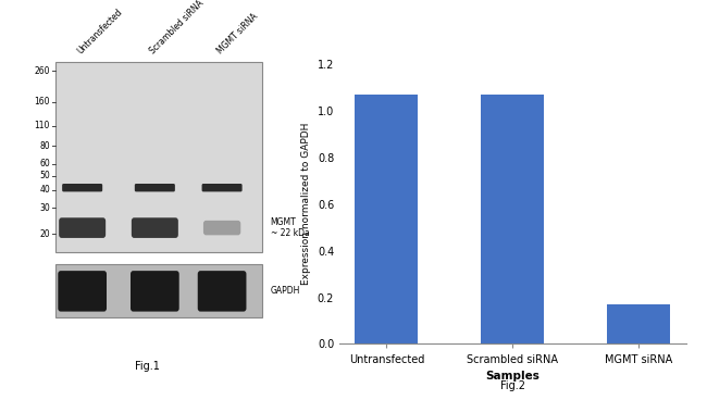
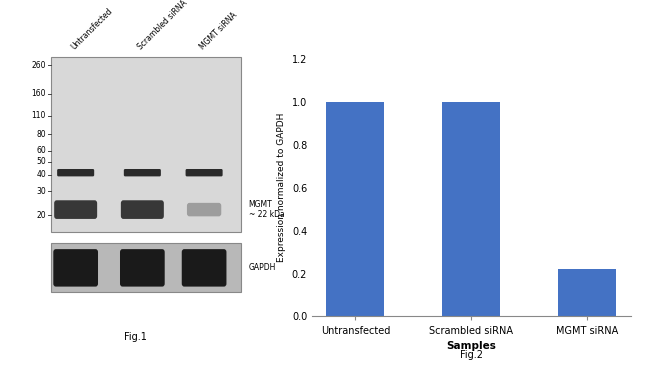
Untransfected: 1.07 -> 1.00
Scrambled siRNA: 1.07 -> 1.00
MGMT siRNA: 0.17 -> 0.22
